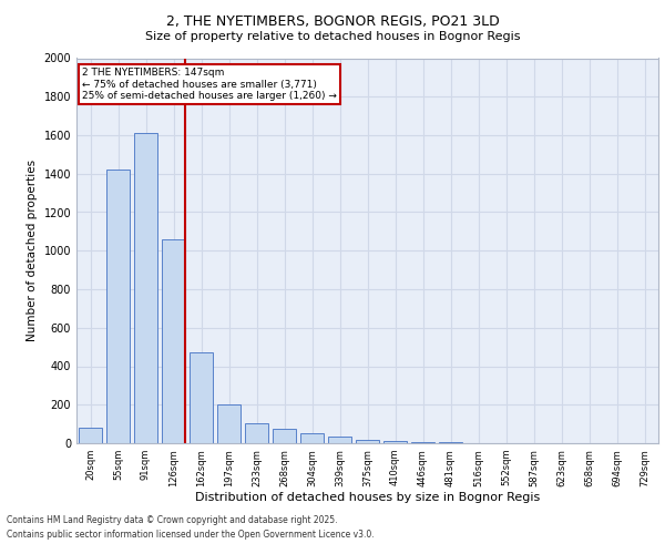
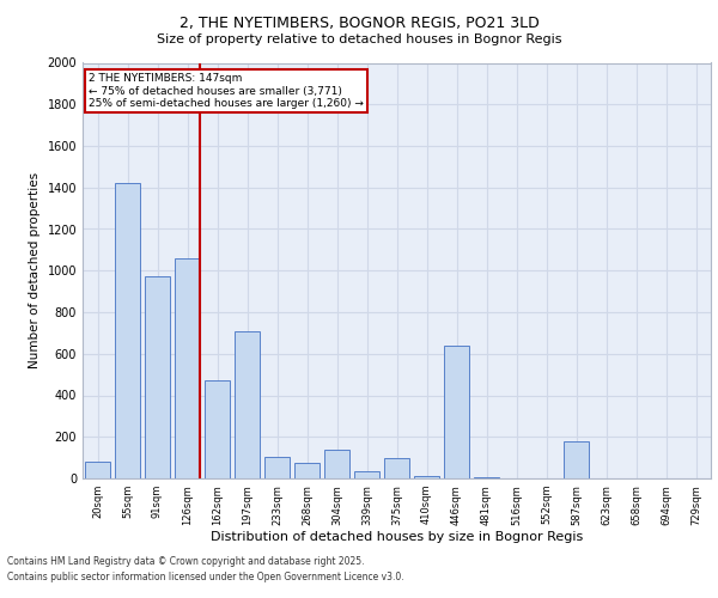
91sqm: 1610 -> 970
197sqm: 200 -> 710
304sqm: 50 -> 140
375sqm: 20 -> 100
446sqm: 0 -> 640
587sqm: 0 -> 180
